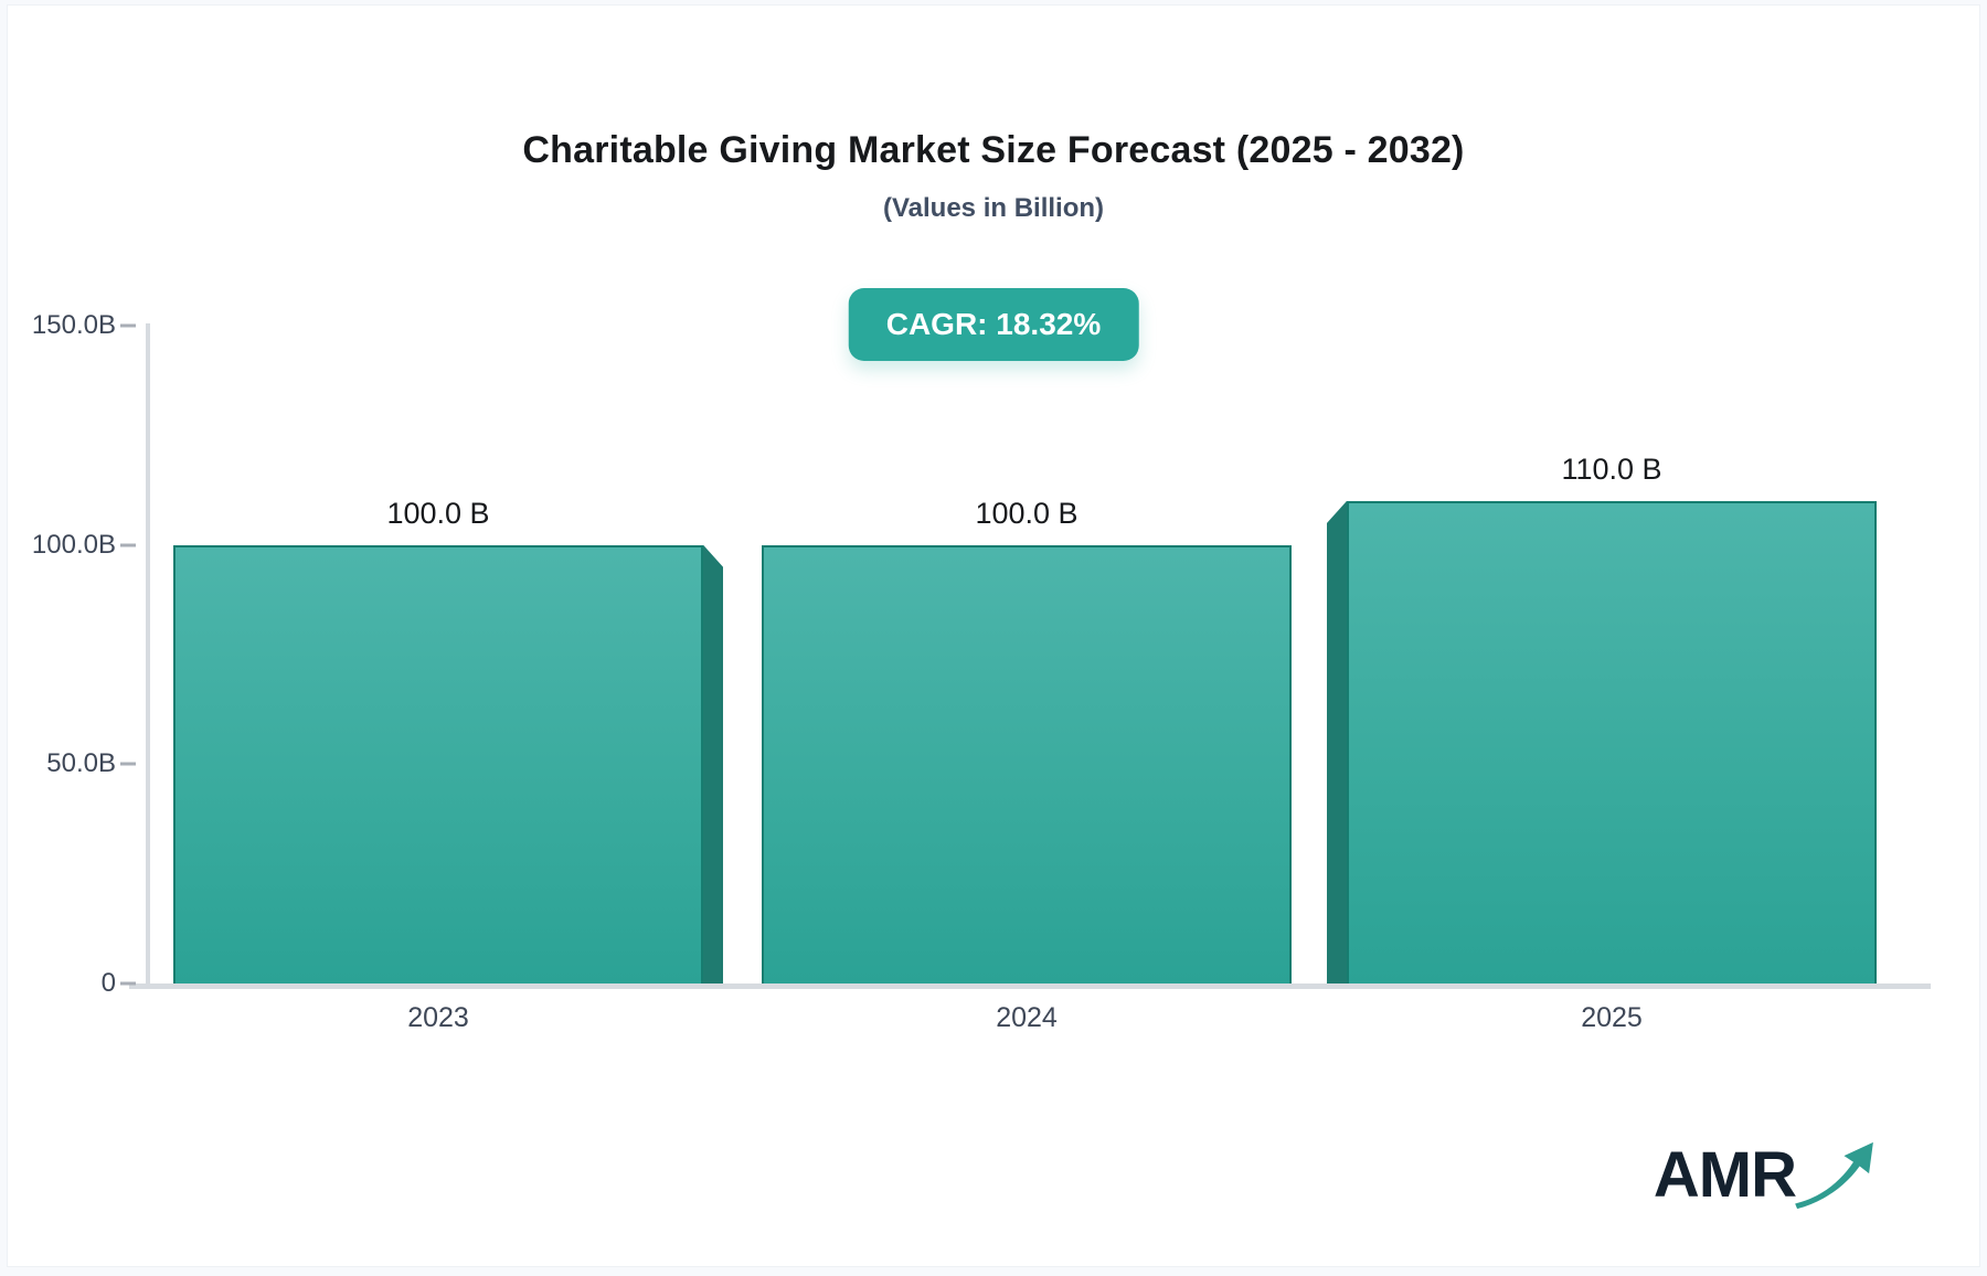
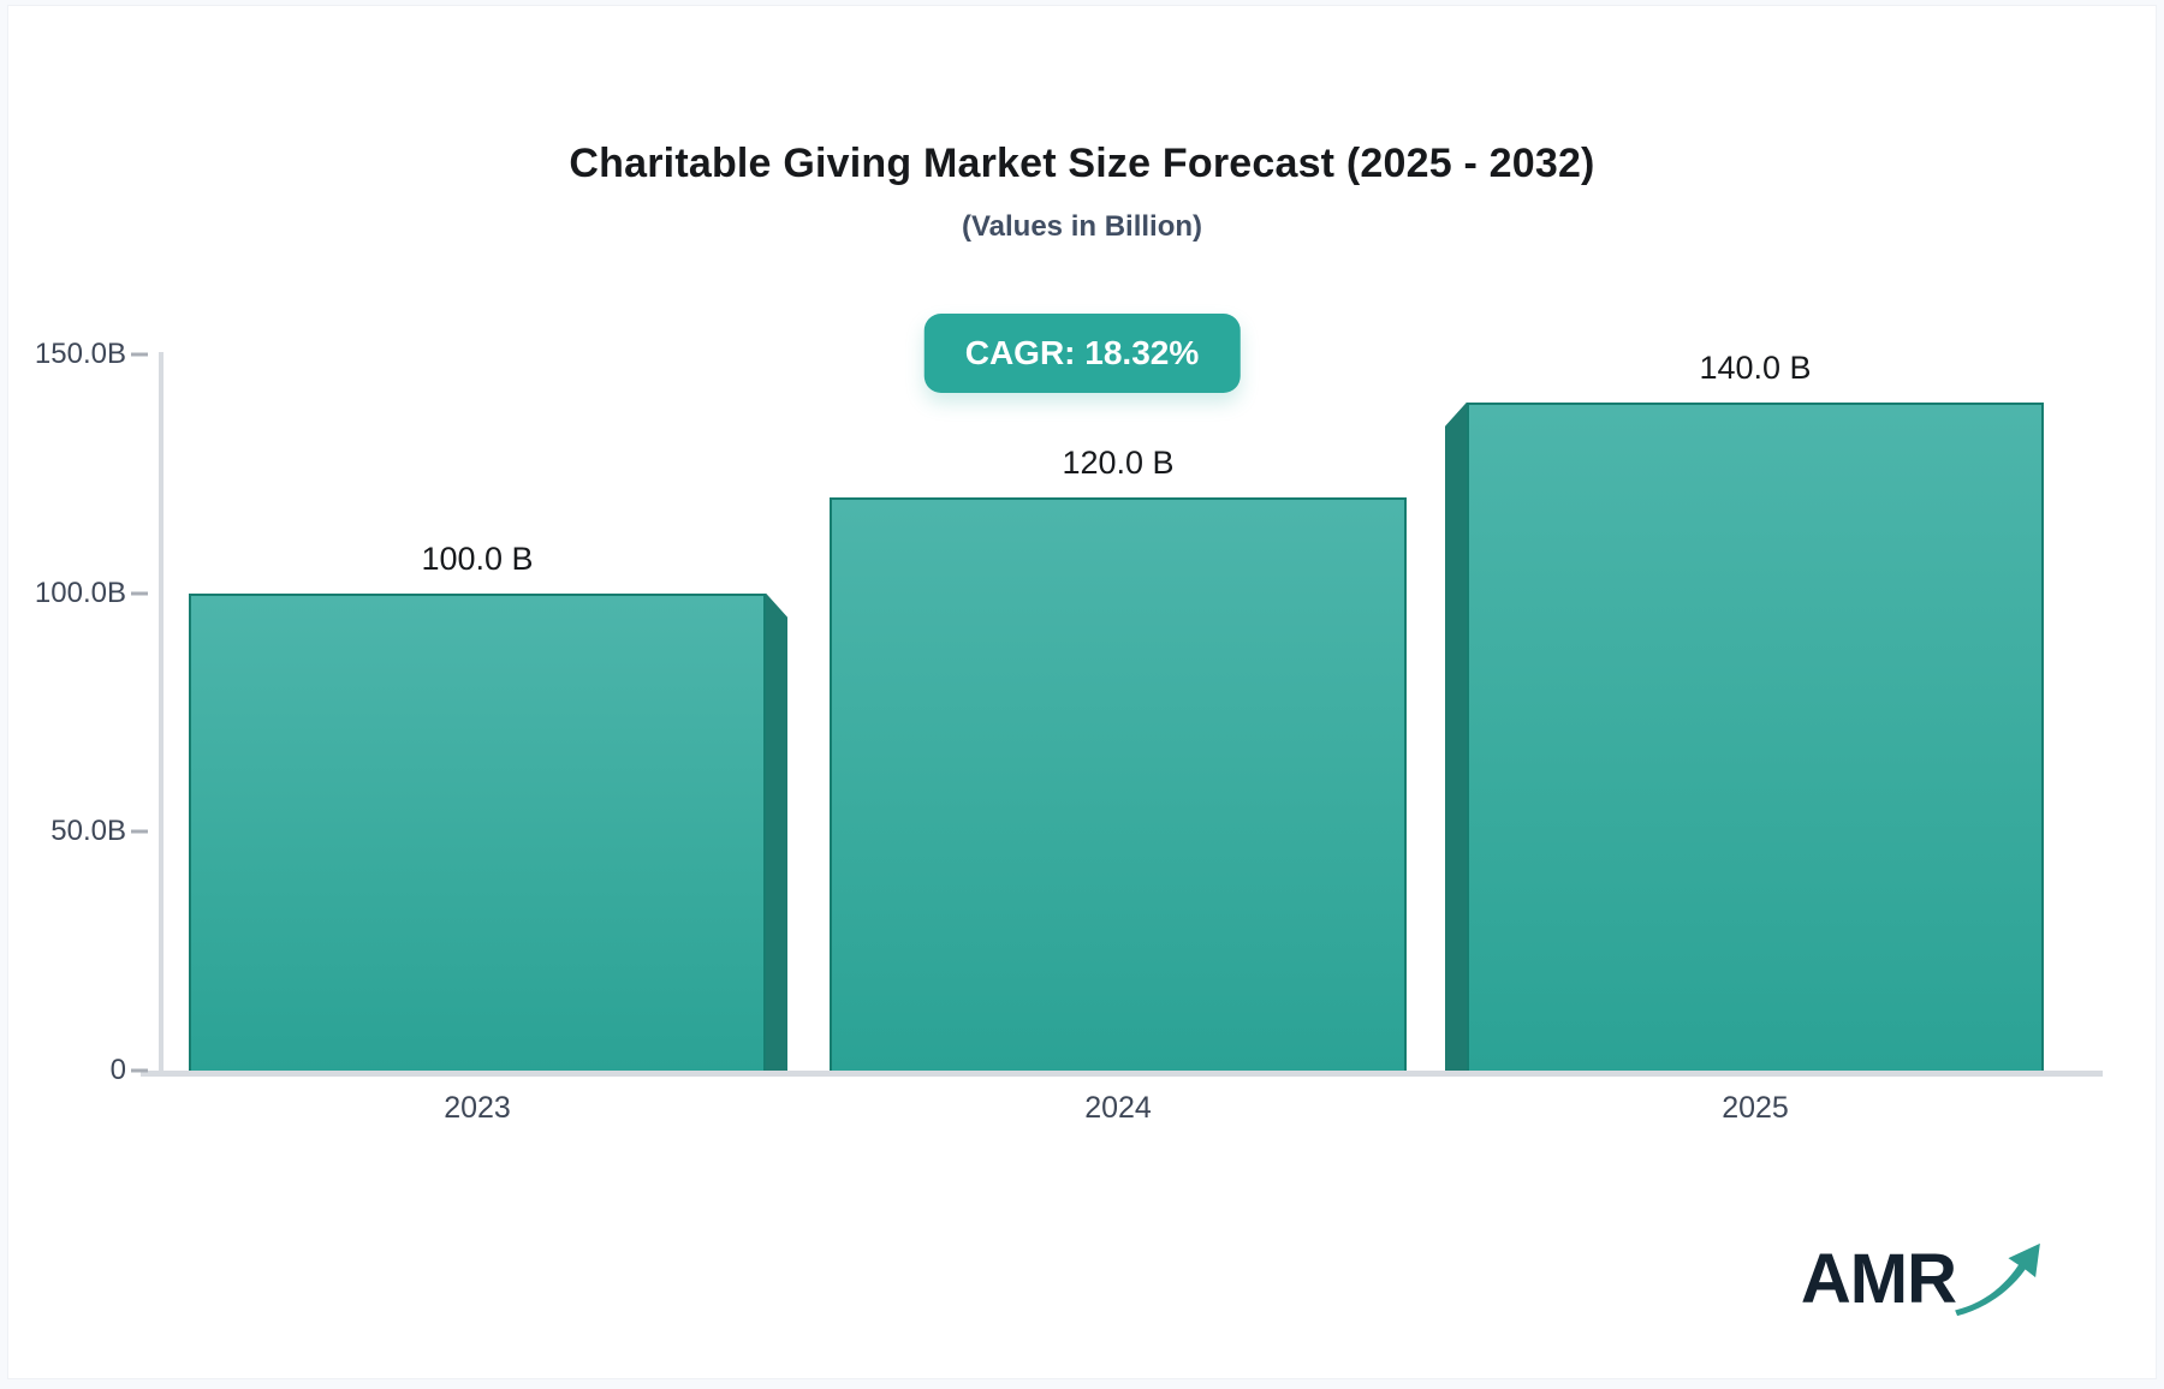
2024: 100.0 -> 120.0
2025: 110.0 -> 140.0
